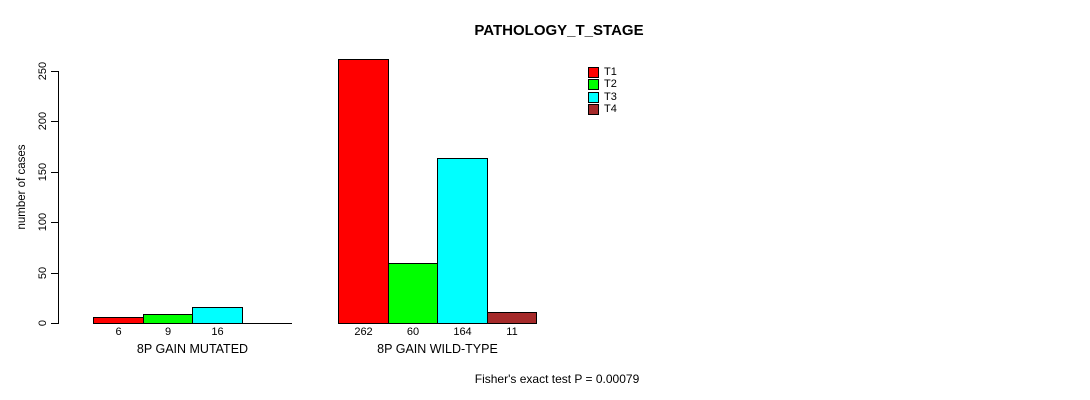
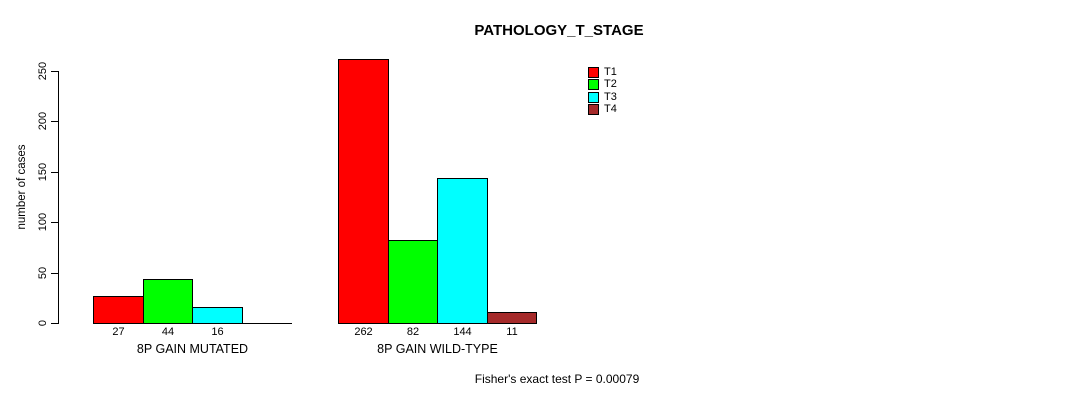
T1/8P GAIN MUTATED: 6 -> 27
T2/8P GAIN MUTATED: 9 -> 44
T2/8P GAIN WILD-TYPE: 60 -> 82
T3/8P GAIN WILD-TYPE: 164 -> 144
